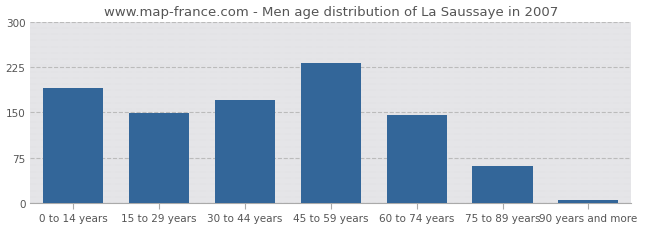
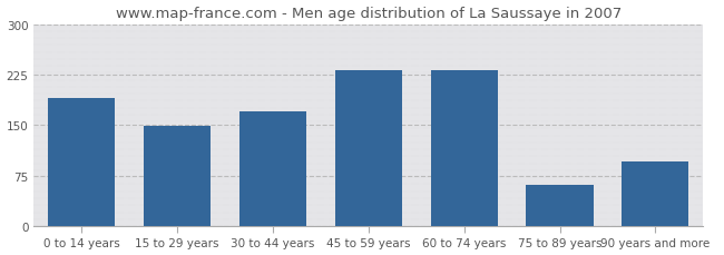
60 to 74 years: 145 -> 232
90 years and more: 5 -> 96
